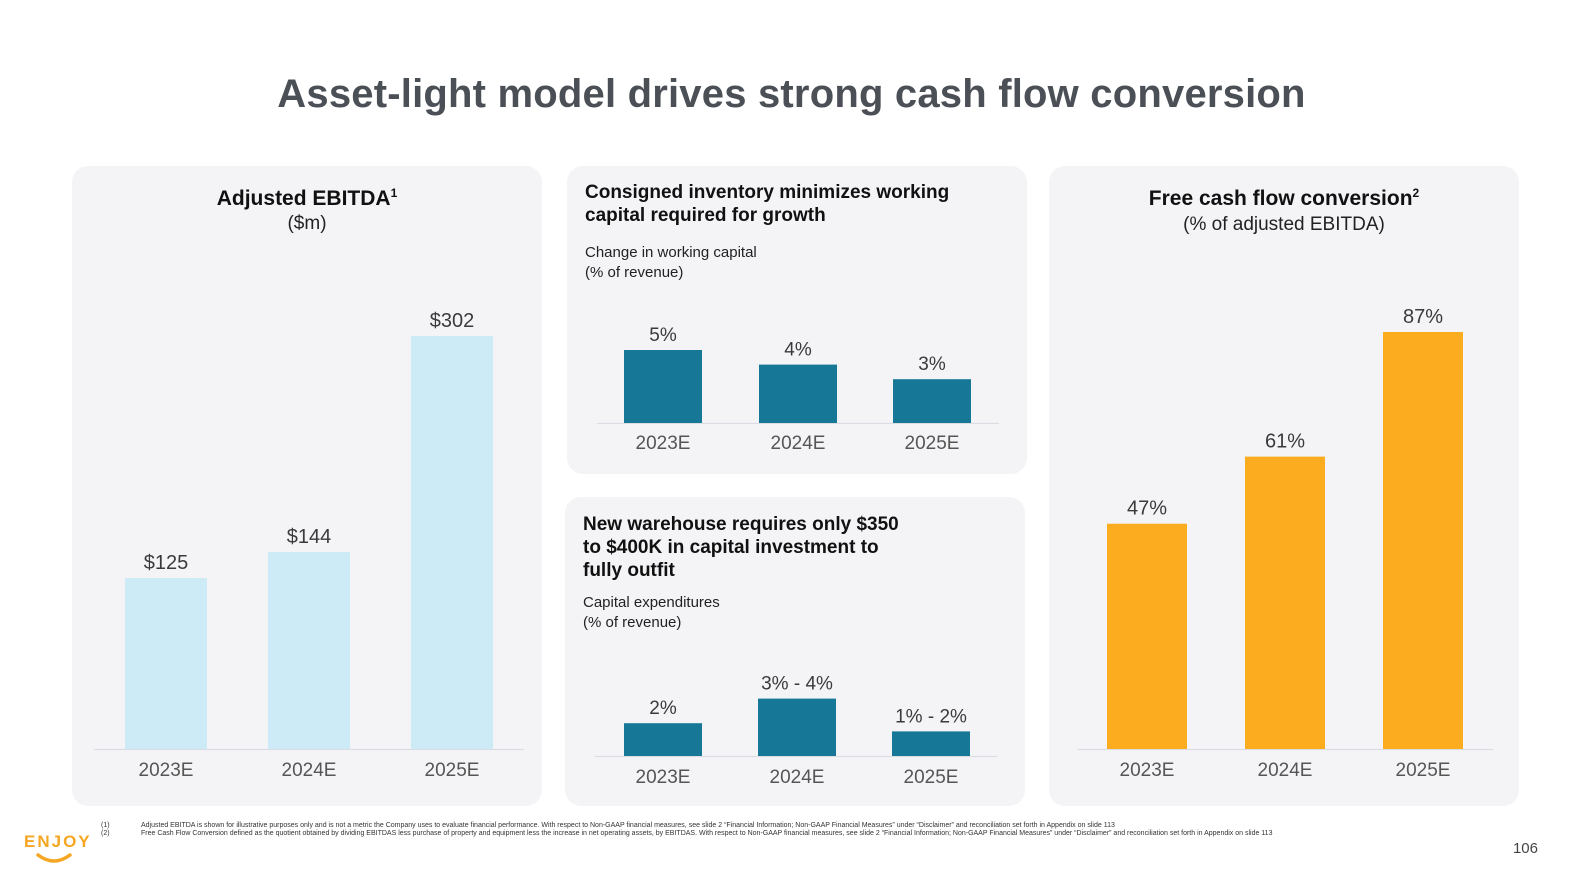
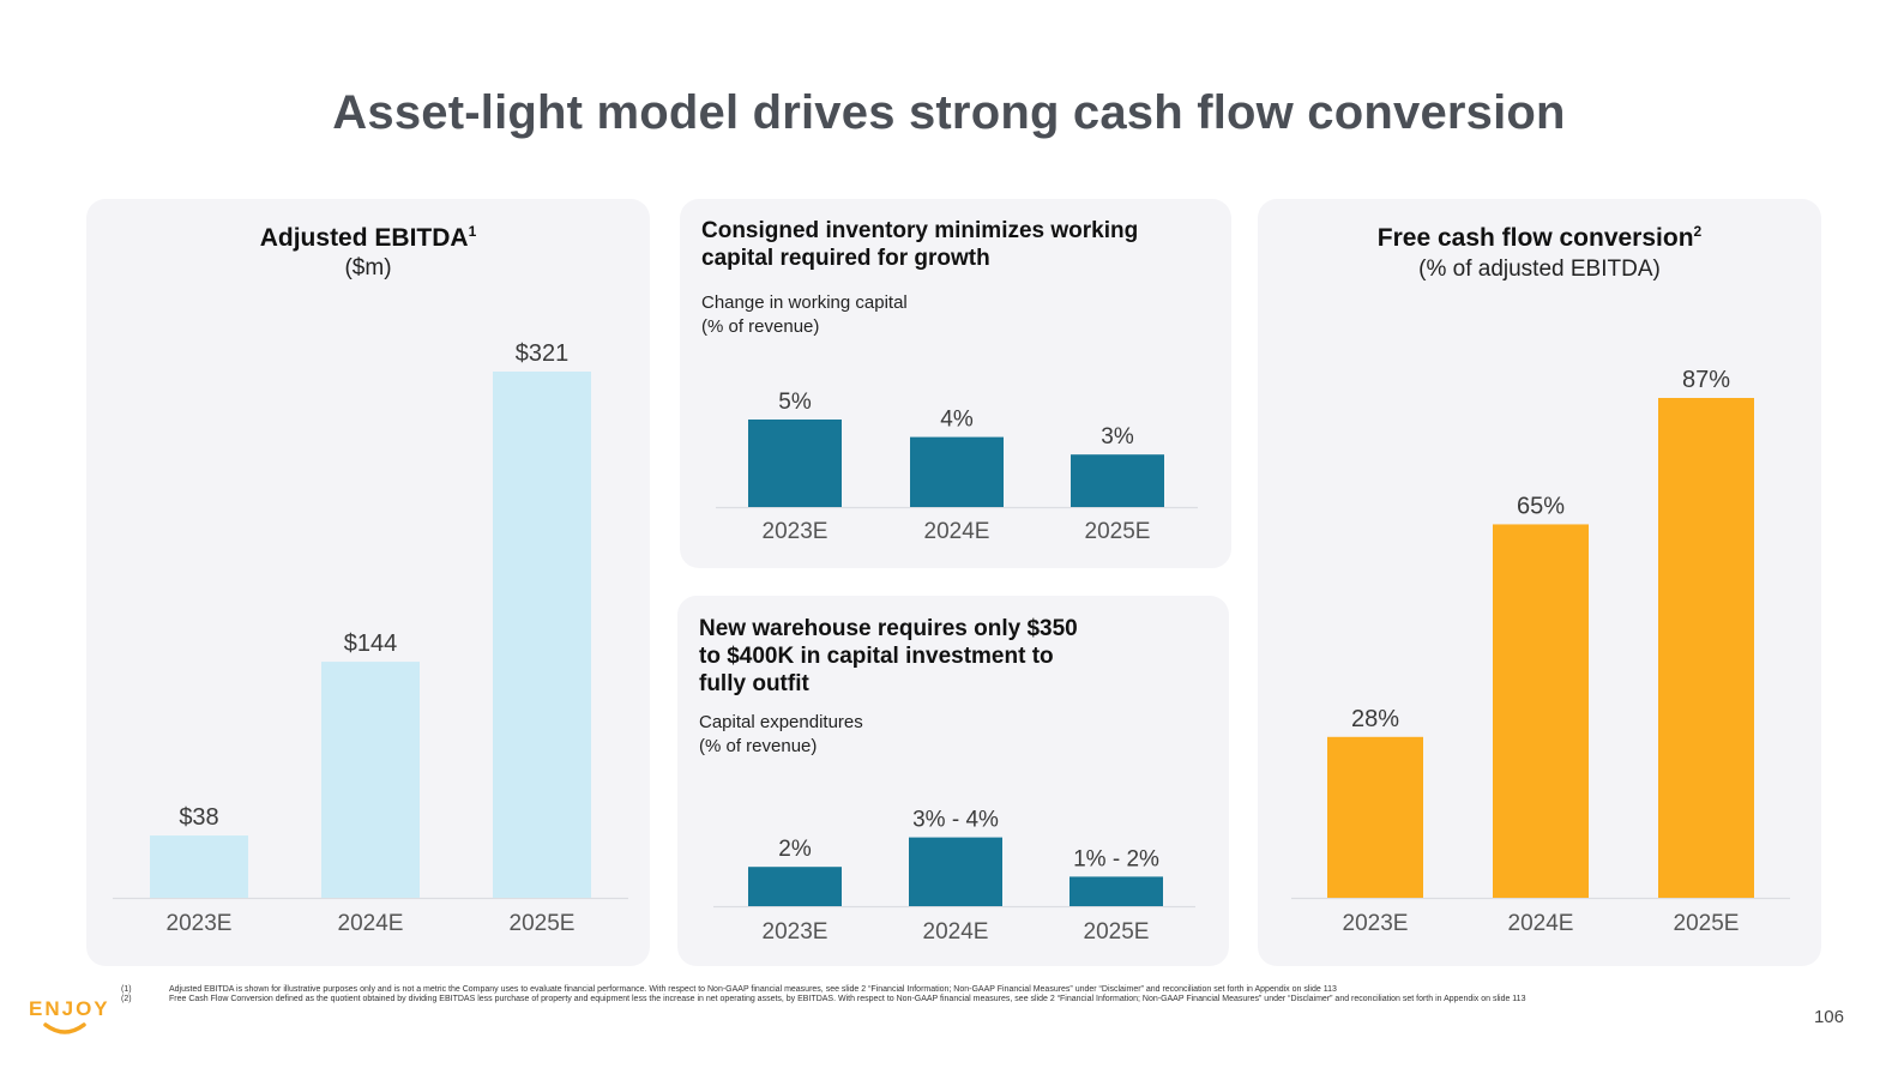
Adjusted EBITDA/2023E: $125 -> $38
Adjusted EBITDA/2025E: $302 -> $321
Free cash flow conversion/2023E: 47% -> 28%
Free cash flow conversion/2024E: 61% -> 65%
